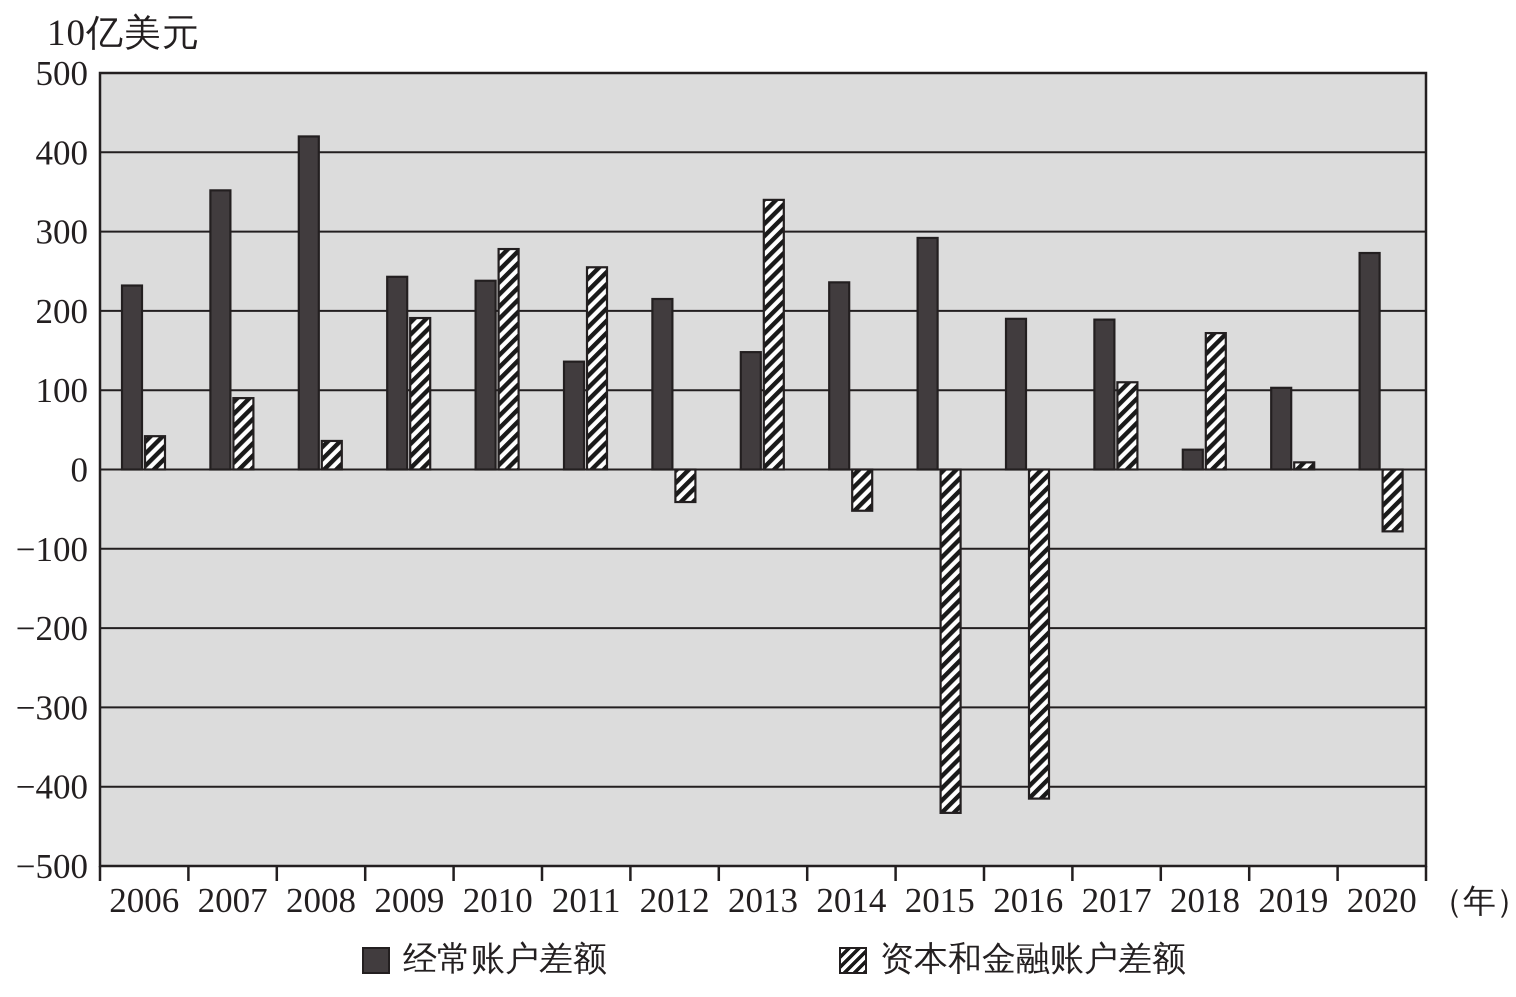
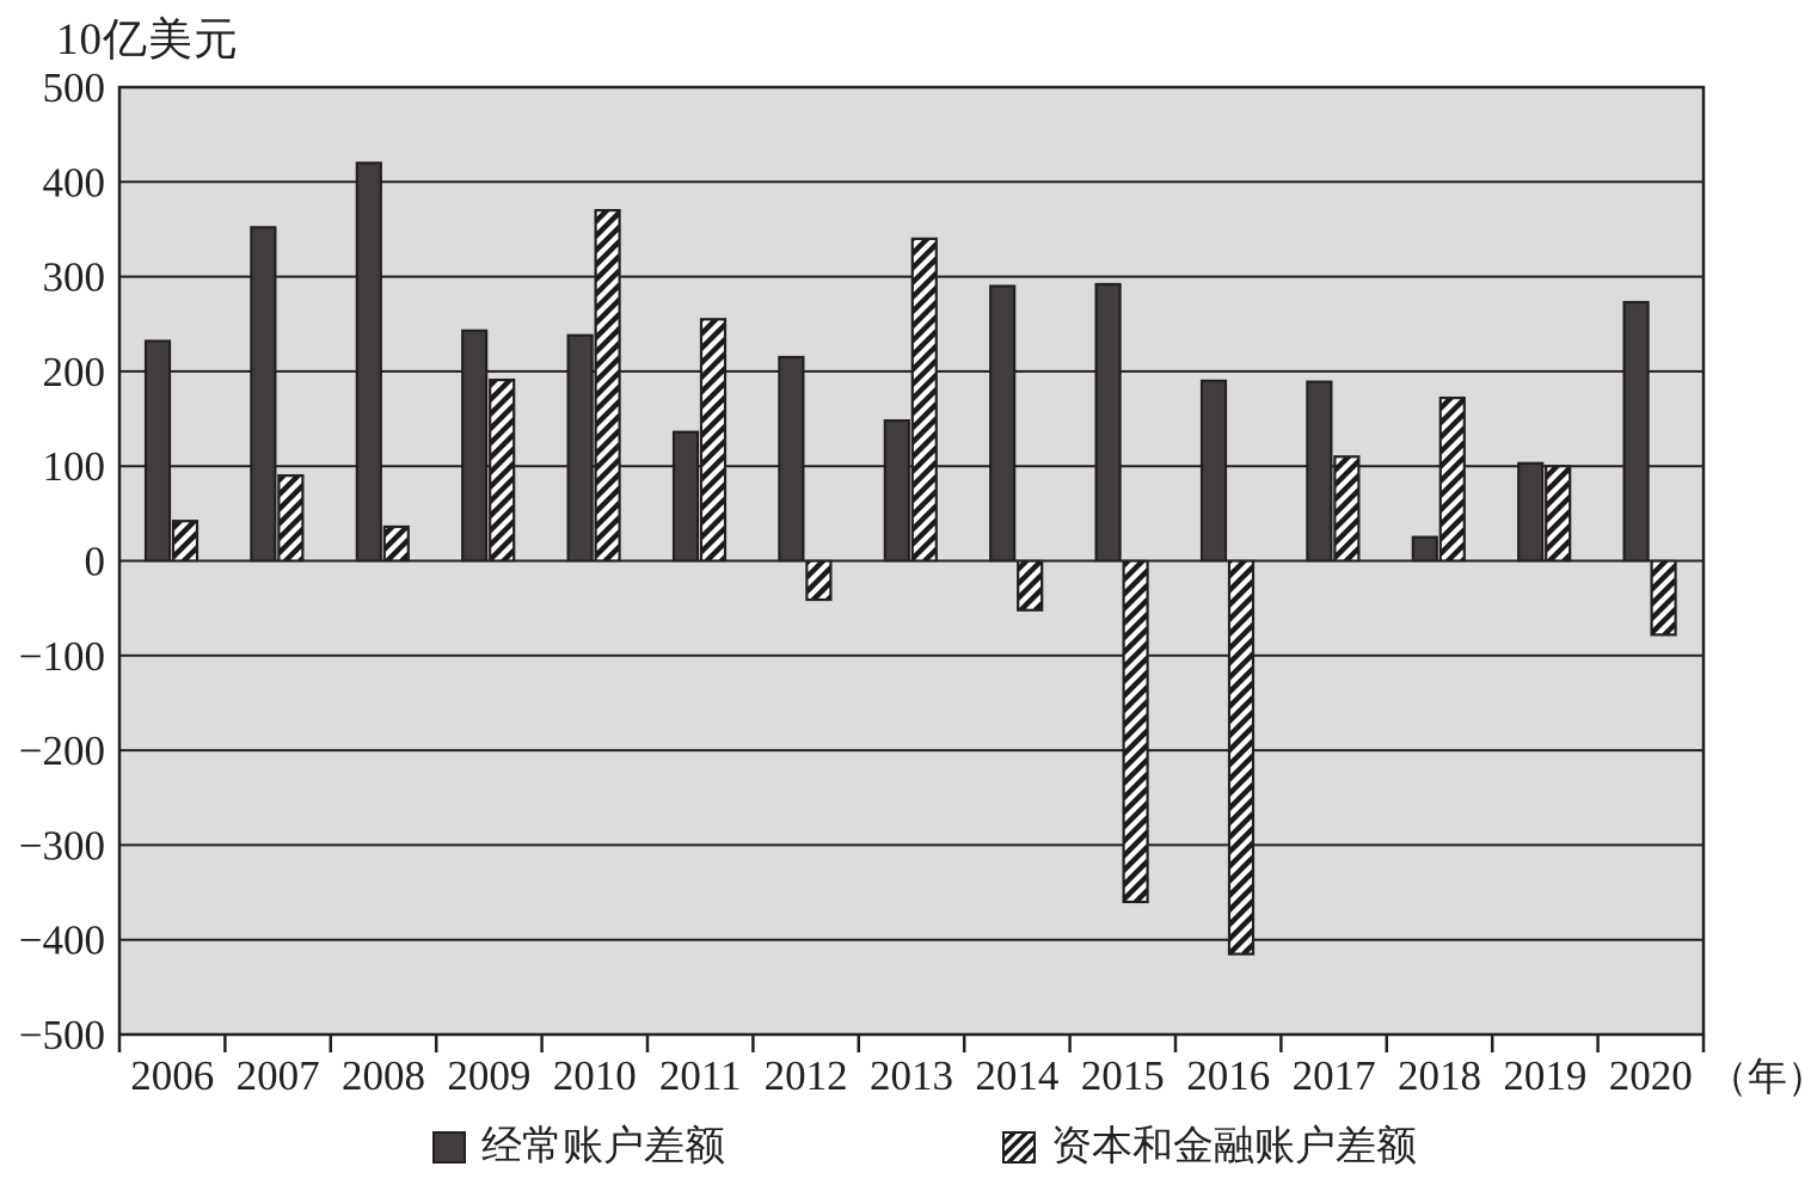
资本和金融账户差额/2010: 280 -> 370
经常账户差额/2014: 240 -> 290
资本和金融账户差额/2015: -430 -> -360
资本和金融账户差额/2019: 10 -> 100
